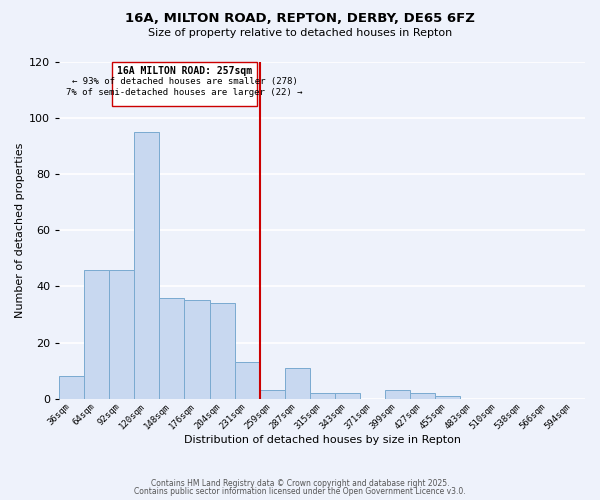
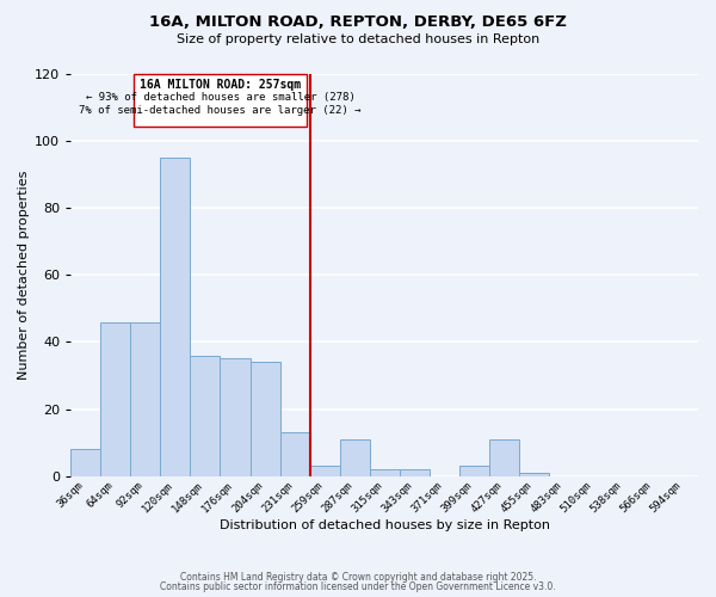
427sqm: 2 -> 11
